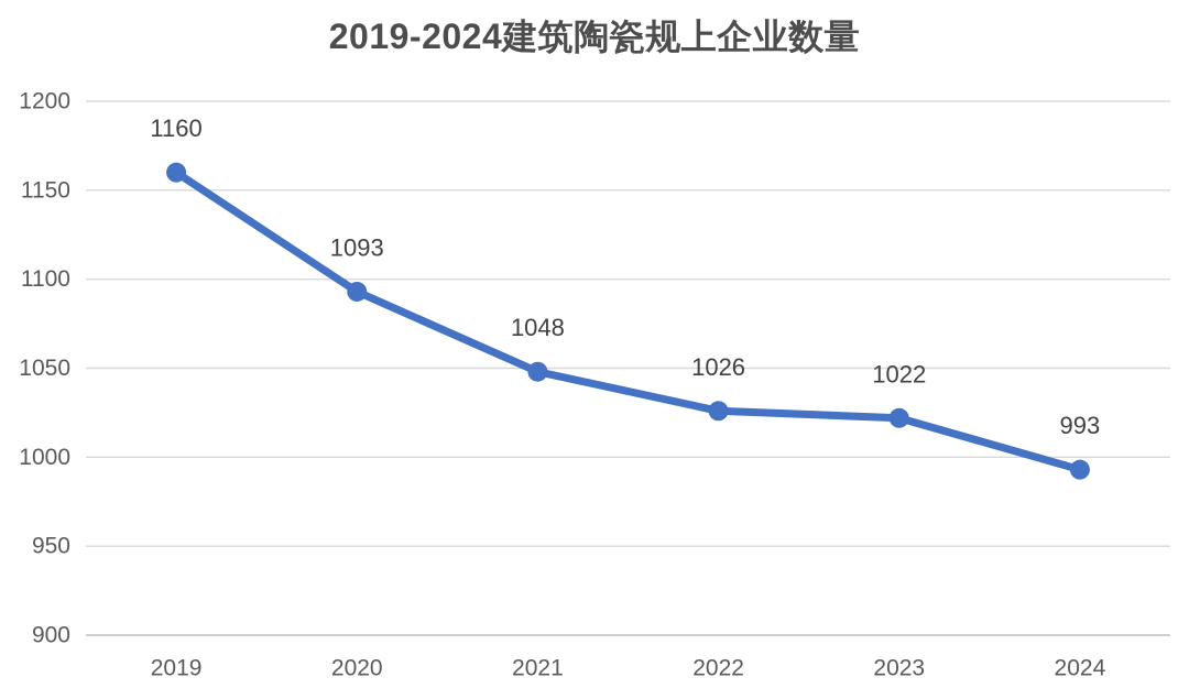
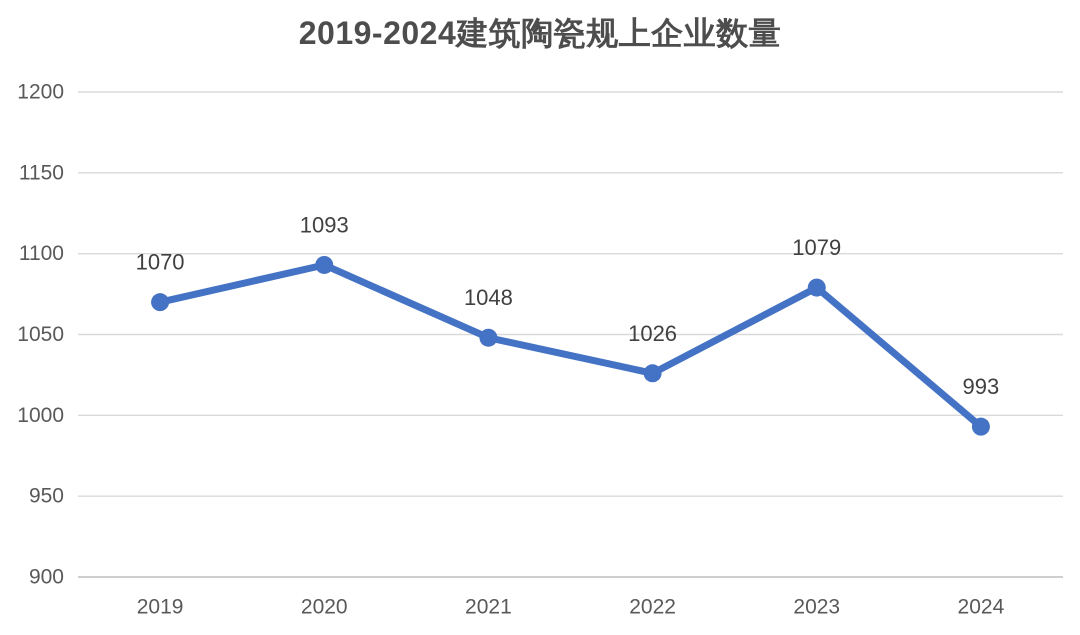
2019: 1160 -> 1070
2023: 1022 -> 1079
